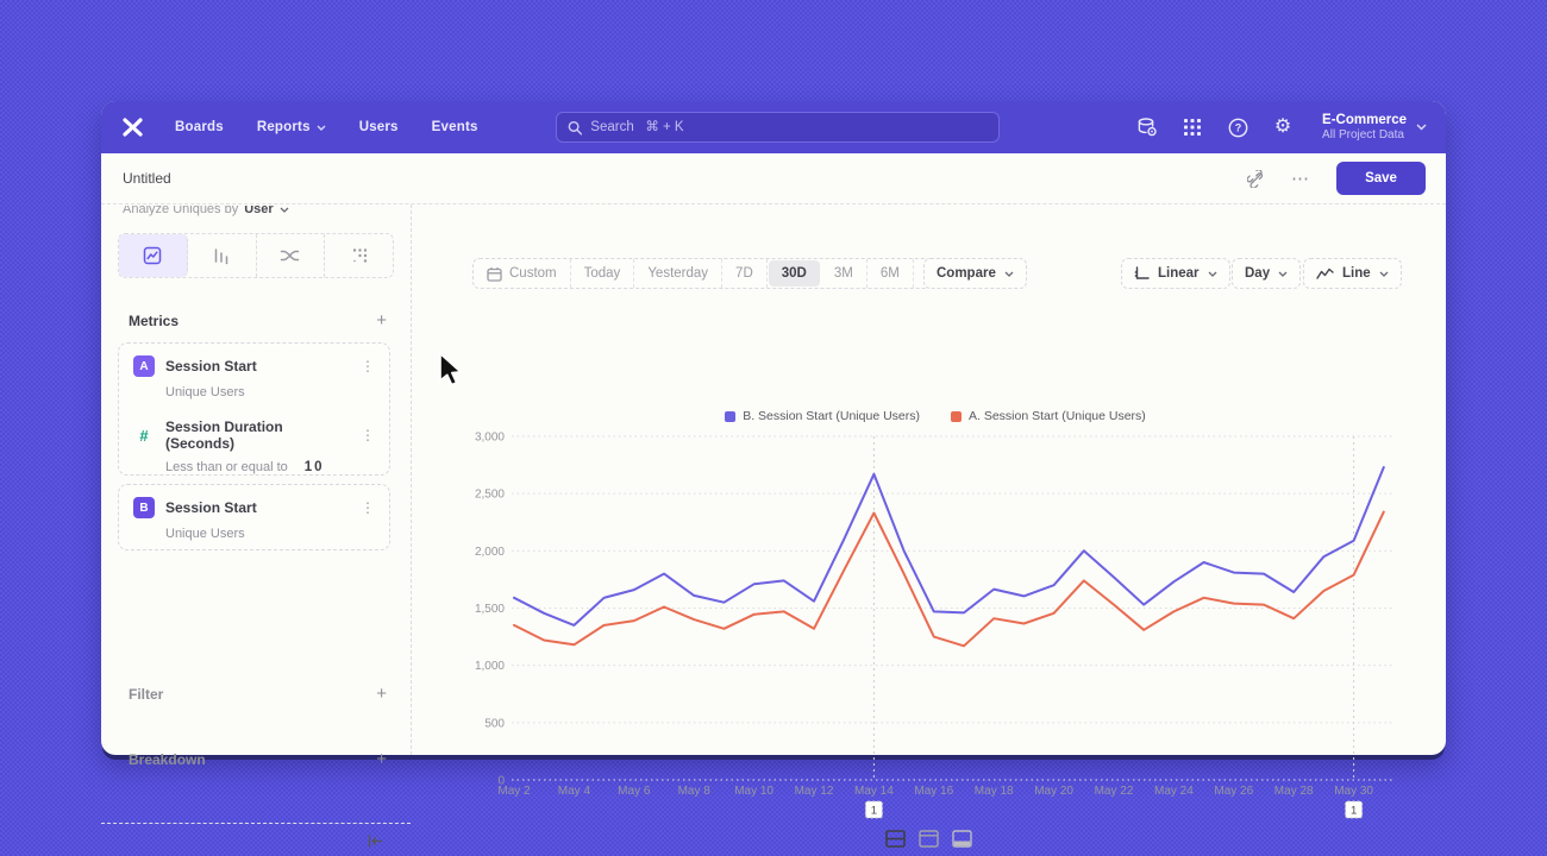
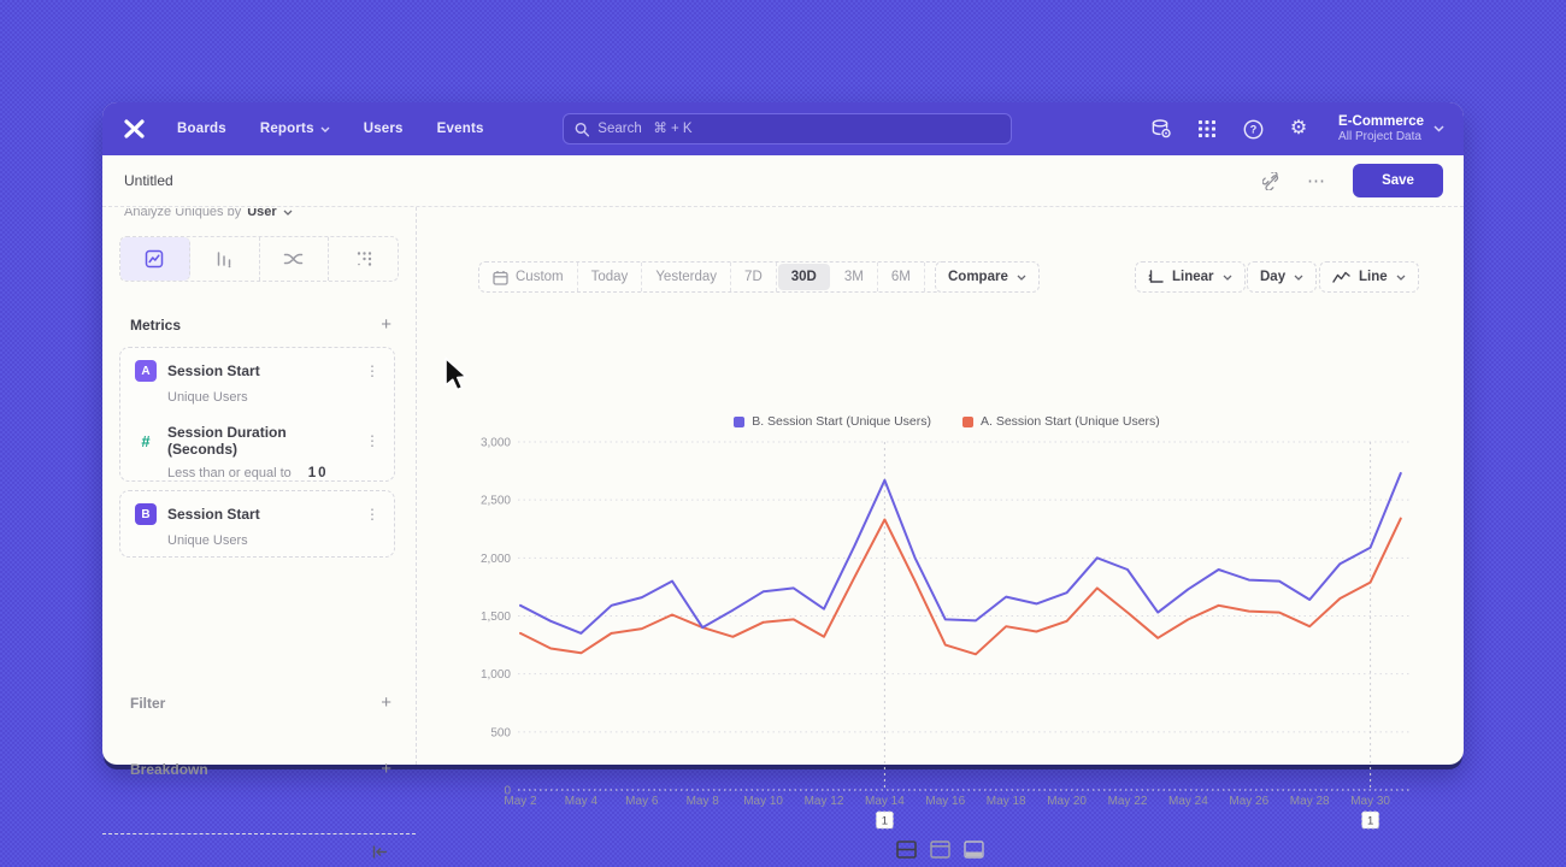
B. Session Start (Unique Users)/May 8: 1600 -> 1400
B. Session Start (Unique Users)/May 22: 1800 -> 1900
